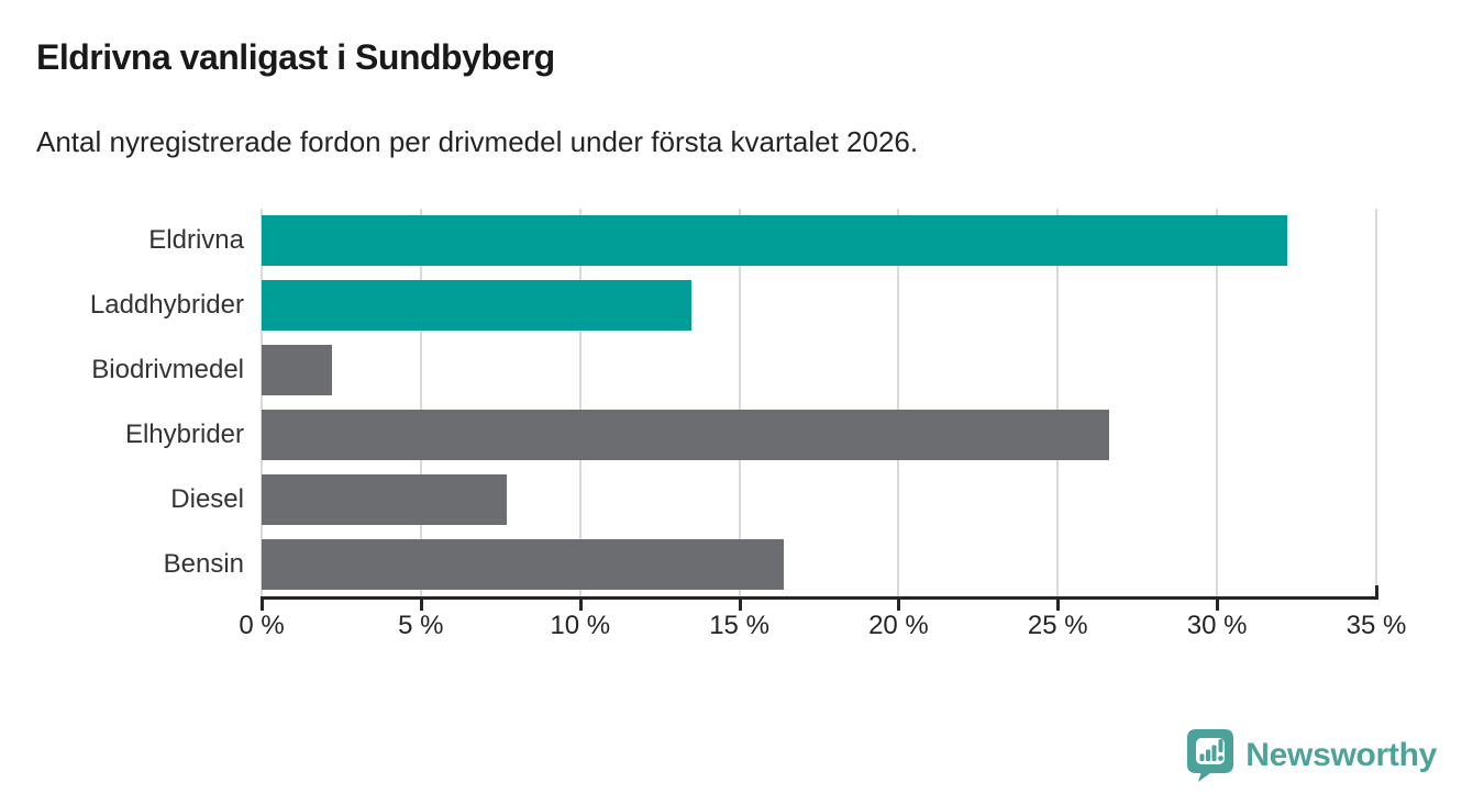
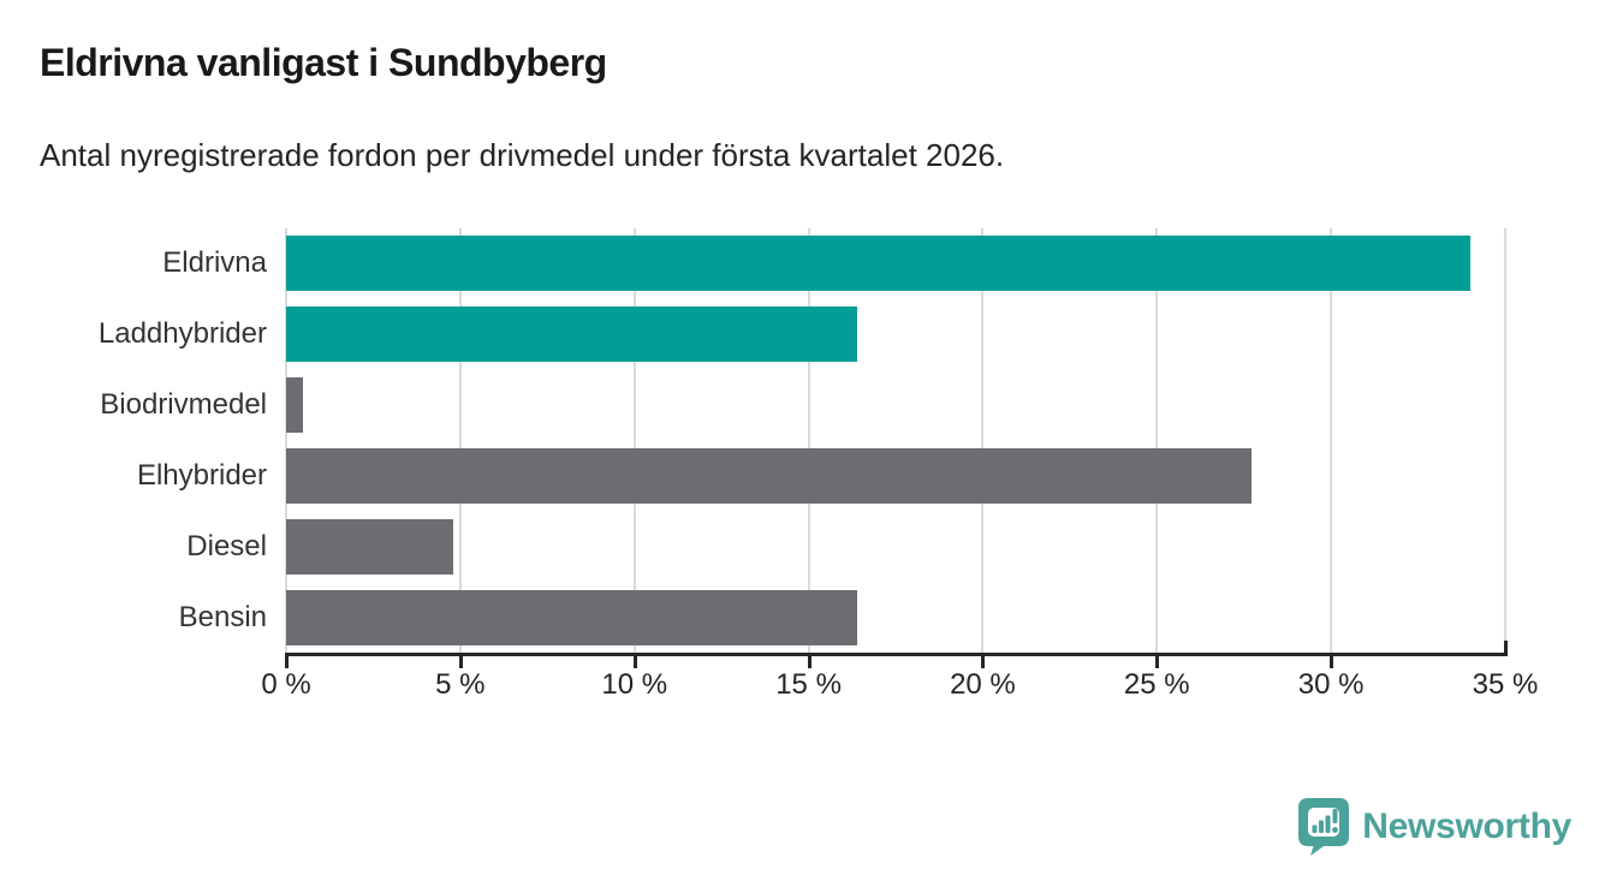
Eldrivna: 32.2% -> 34.0%
Laddhybrider: 13.5% -> 16.4%
Biodrivmedel: 2.2% -> 0.5%
Elhybrider: 26.6% -> 27.7%
Diesel: 7.7% -> 4.8%
